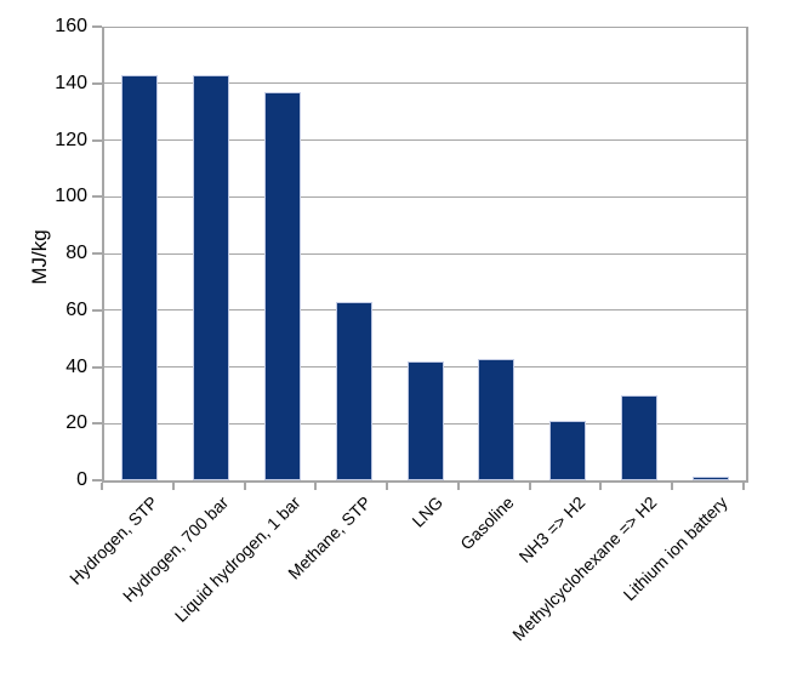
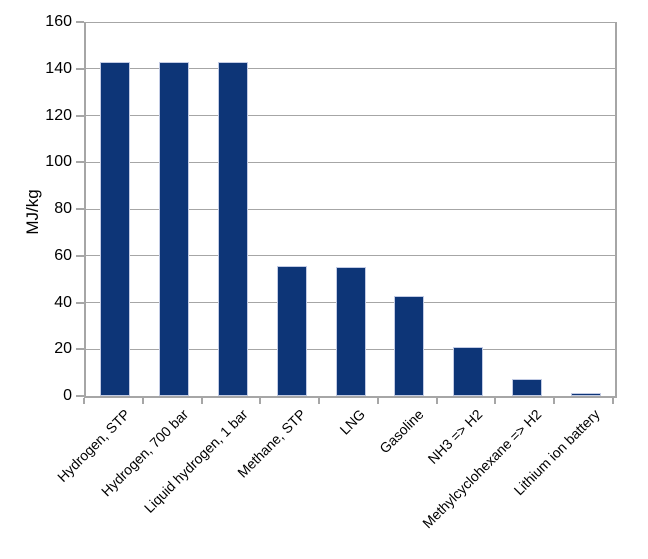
Liquid hydrogen, 1 bar: 137 -> 143
Methane, STP: 63 -> 56
LNG: 42 -> 55
Methylcyclohexane => H2: 30 -> 7
